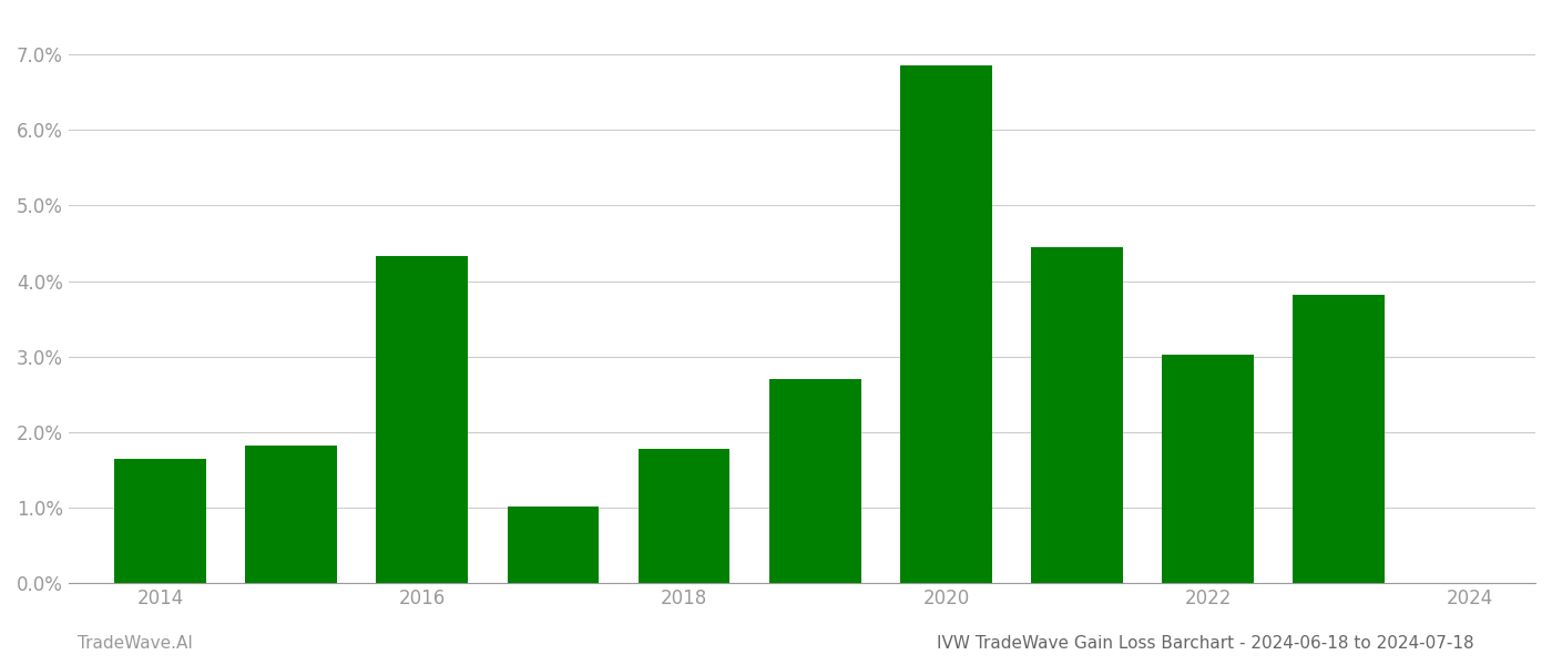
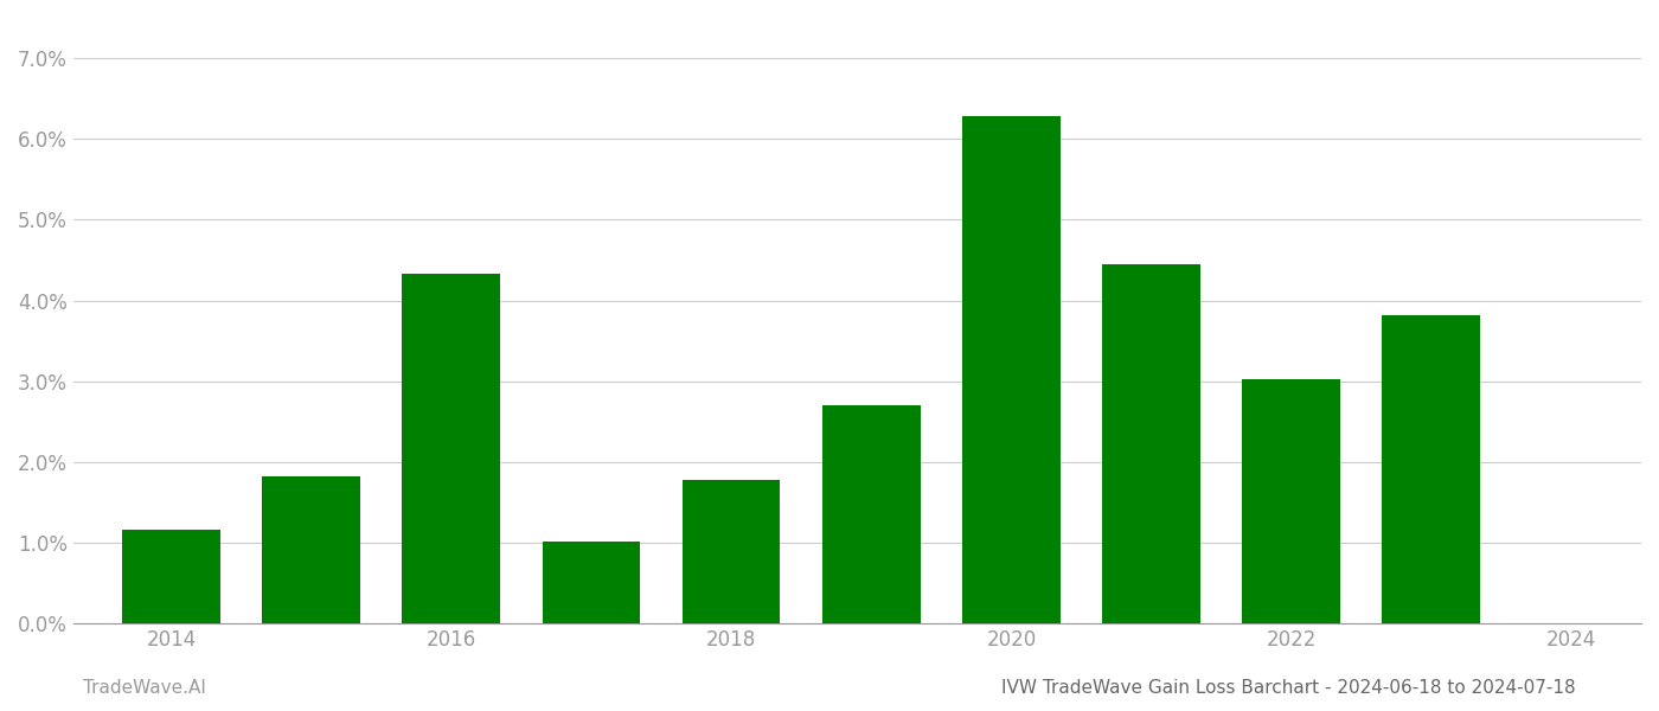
2014: 1.65% -> 1.16%
2020: 6.85% -> 6.28%
